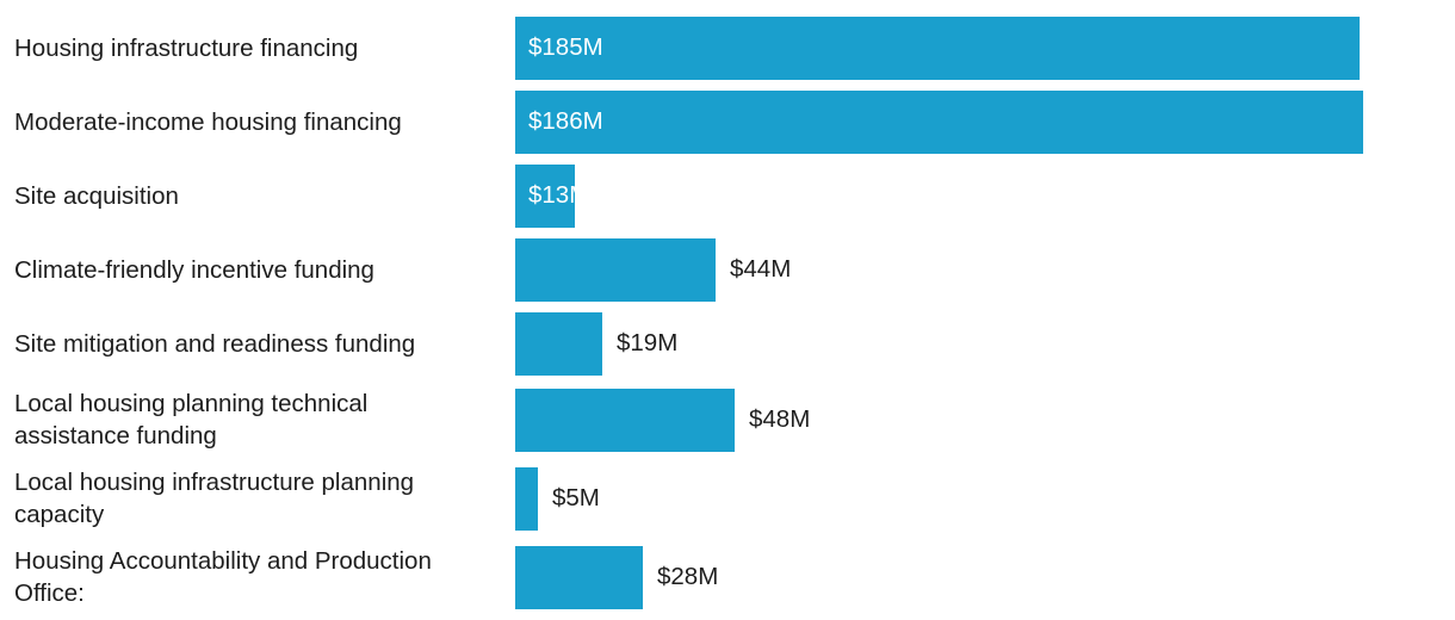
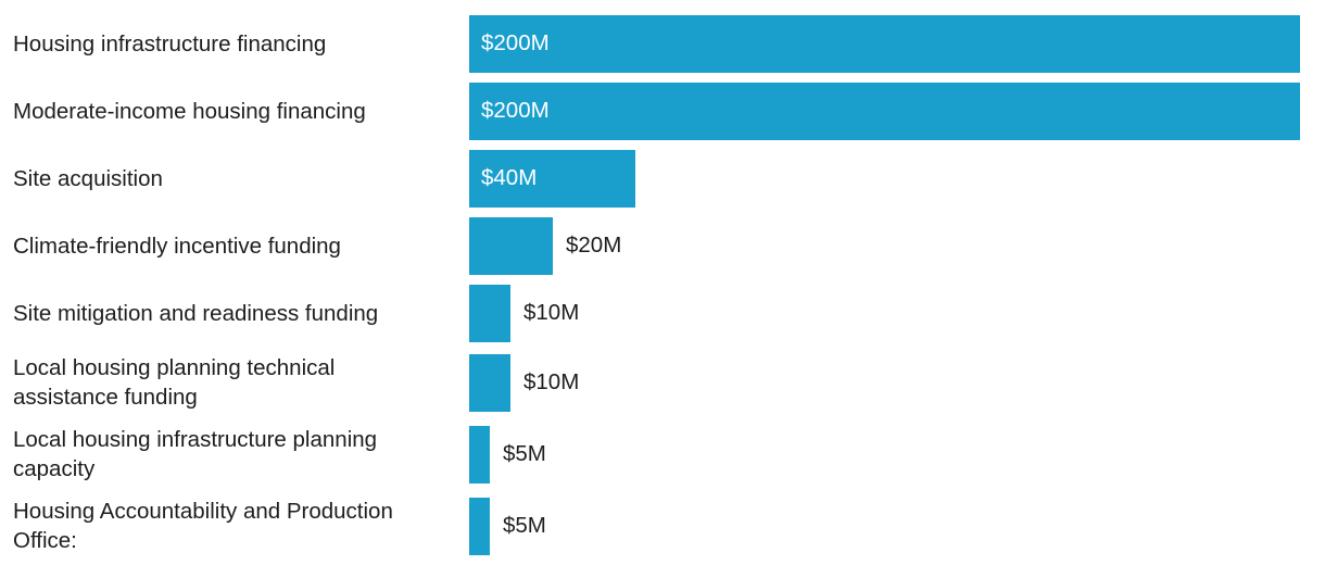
Housing infrastructure financing: $185M -> $200M
Moderate-income housing financing: $186M -> $200M
Site acquisition: $13M -> $40M
Climate-friendly incentive funding: $44M -> $20M
Site mitigation and readiness funding: $19M -> $10M
Local housing planning technical assistance funding: $48M -> $10M
Housing Accountability and Production Office:: $28M -> $5M
